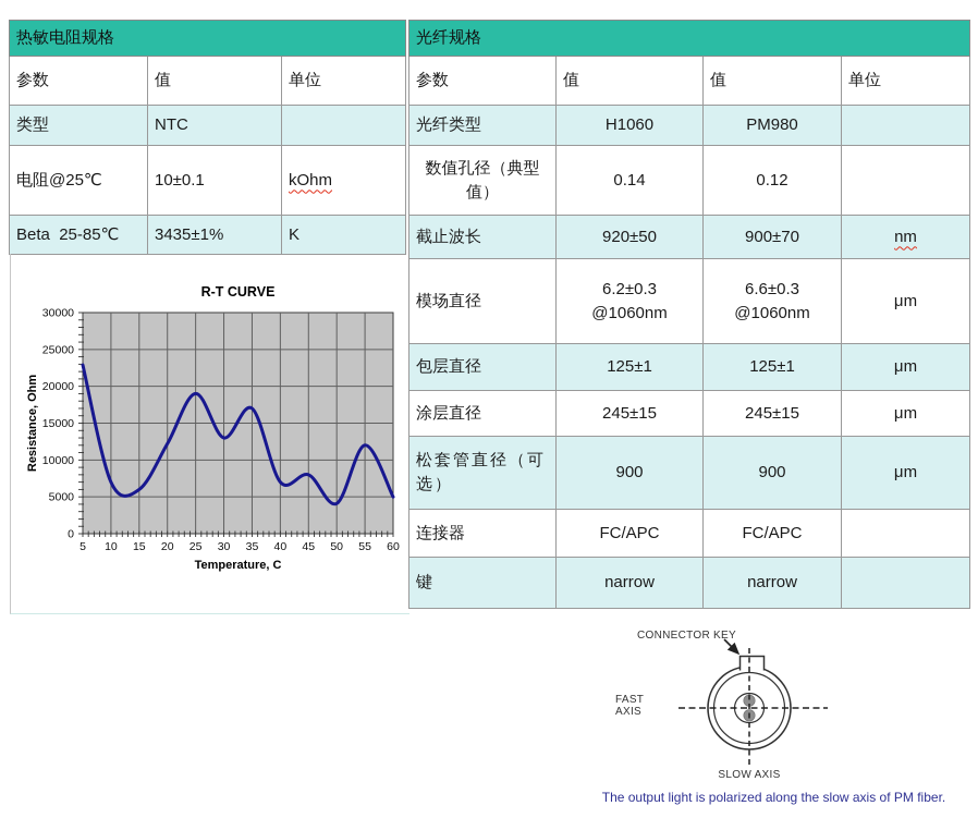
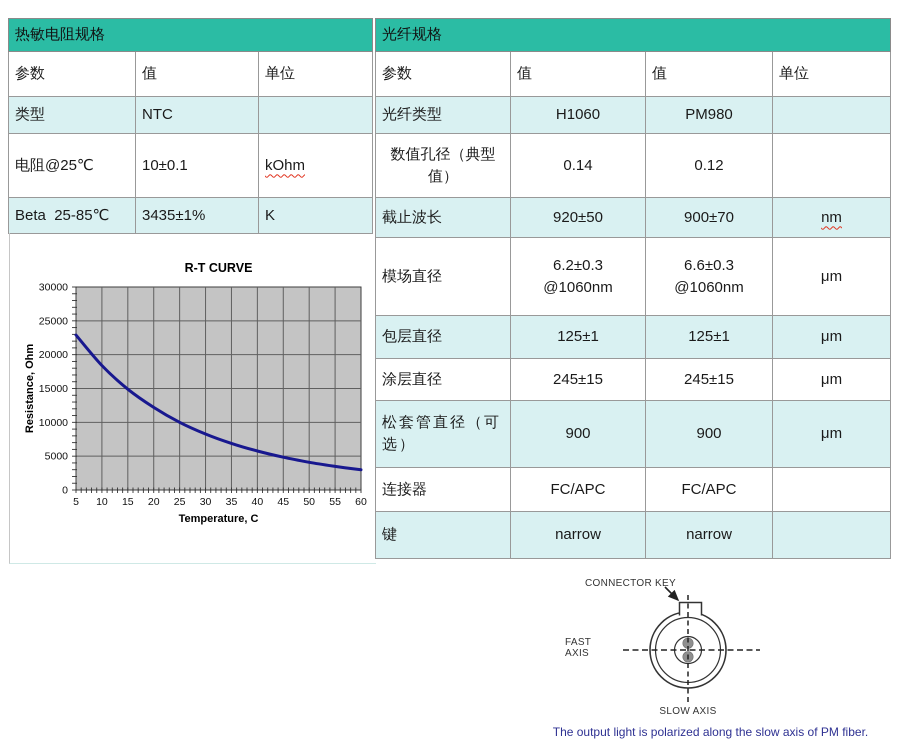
10: 7000 -> 18000
15: 6000 -> 15000
25: 19000 -> 10000
30: 13000 -> 8000
35: 17000 -> 7000
40: 7000 -> 6000
45: 8000 -> 5000
55: 12000 -> 3000
60: 5000 -> 3000
